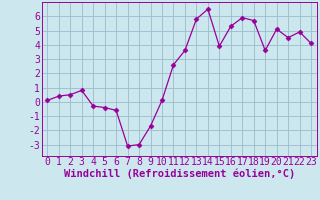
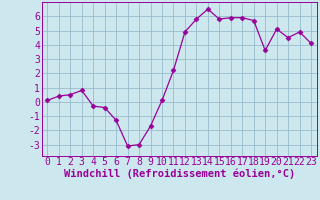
6: -0.6 -> -1.3
11: 2.6 -> 2.2
12: 3.6 -> 4.9
15: 3.9 -> 5.8
16: 5.3 -> 5.9
